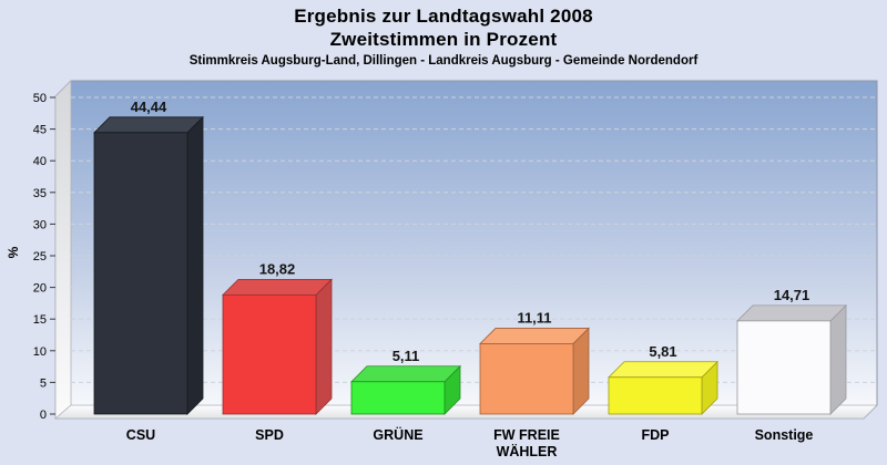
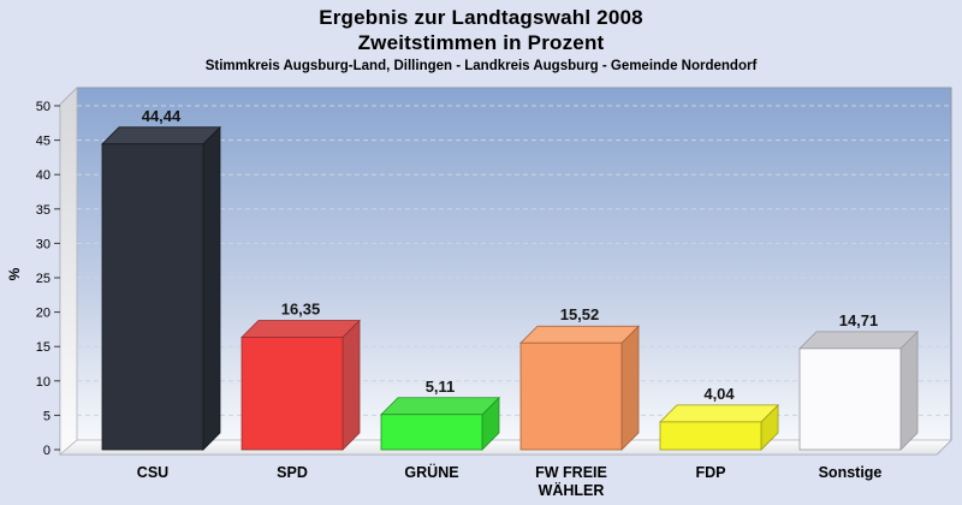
SPD: 18,82 -> 16,35
FW FREIE WÄHLER: 11,11 -> 15,52
FDP: 5,81 -> 4,04
